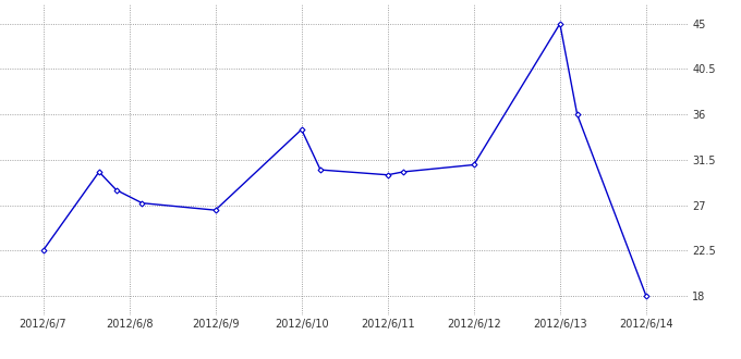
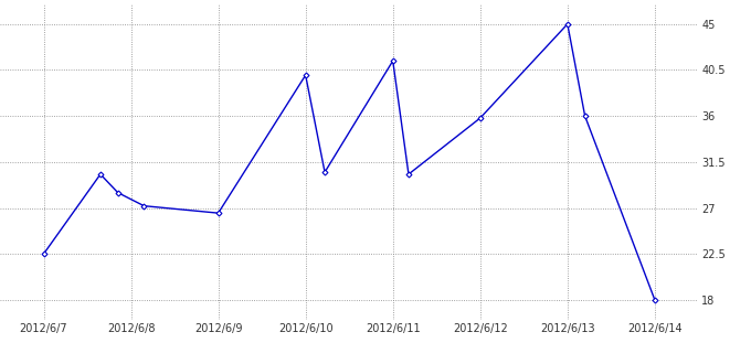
2012/6/10: 34.5 -> 40.0
2012/6/11: 30.0 -> 41.4
2012/6/12: 31.0 -> 35.8
